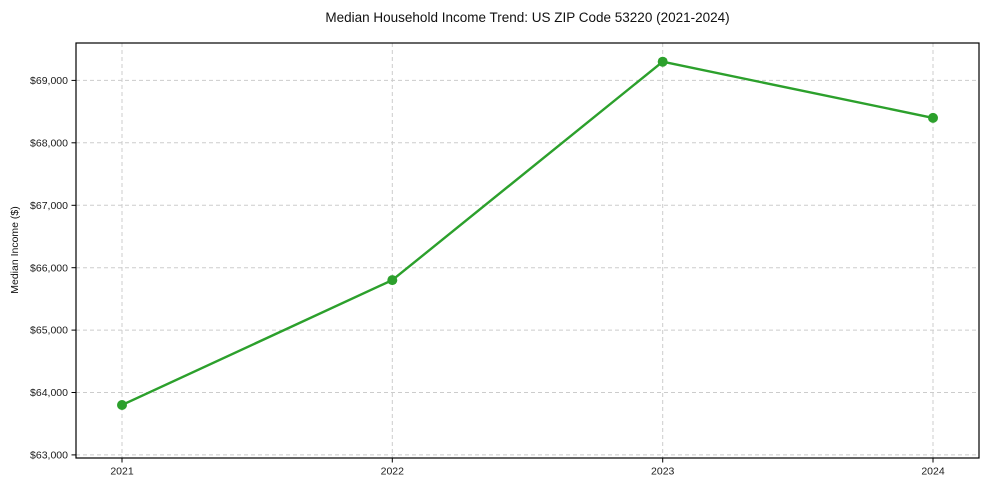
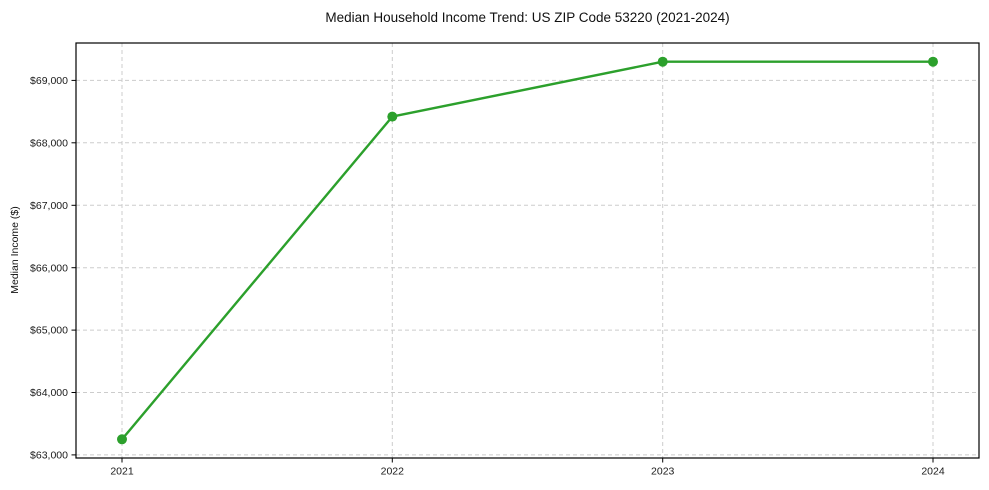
2021: $63800 -> $63200
2022: $65800 -> $68400
2024: $68400 -> $69300
